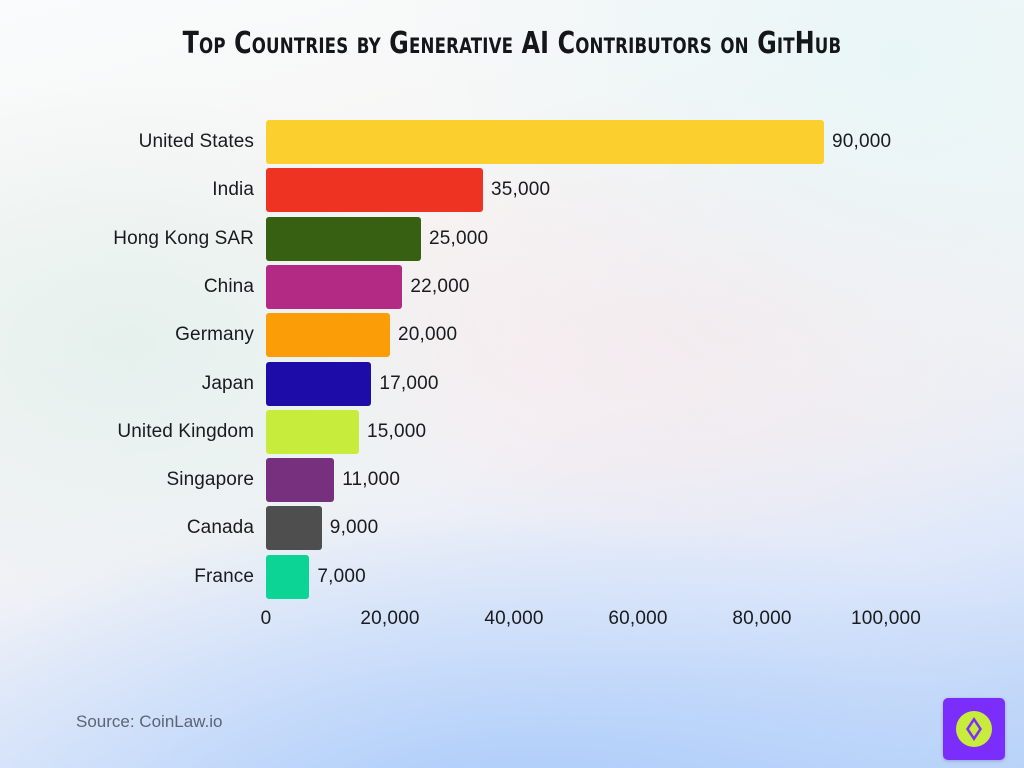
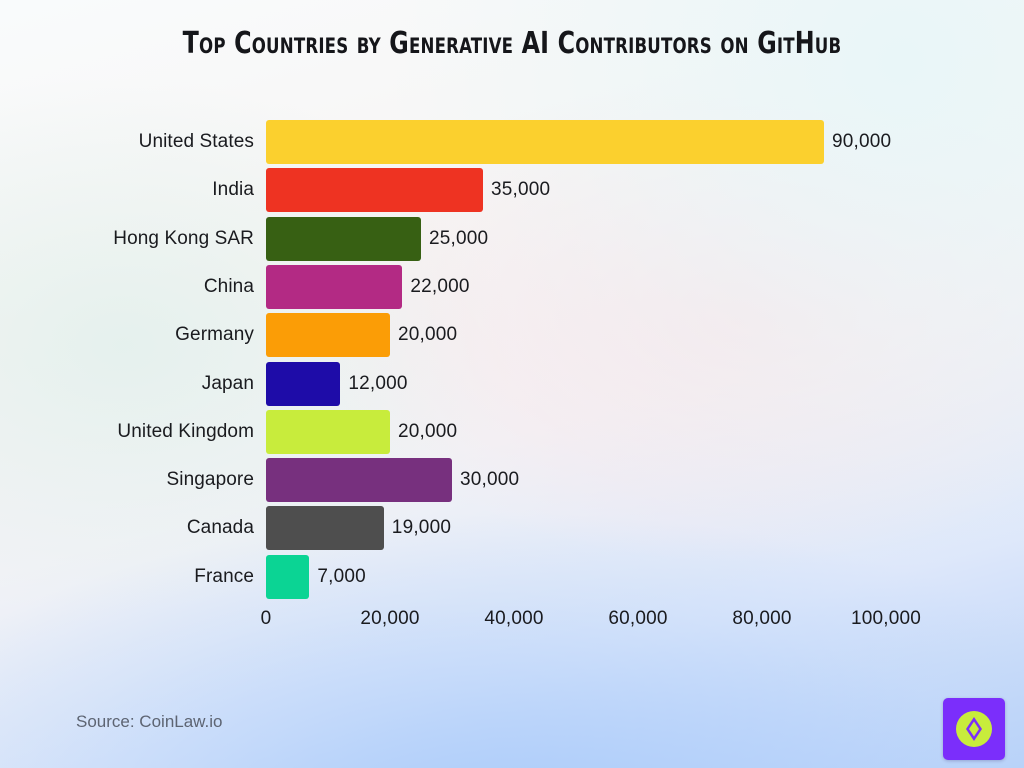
Japan: 17,000 -> 12,000
United Kingdom: 15,000 -> 20,000
Singapore: 11,000 -> 30,000
Canada: 9,000 -> 19,000
